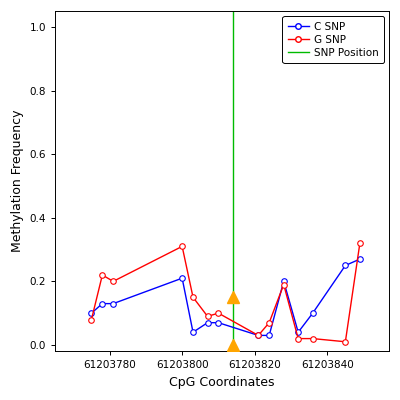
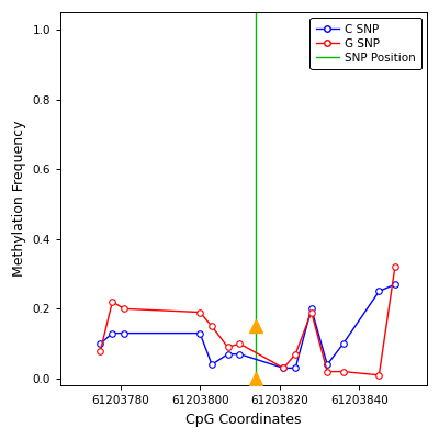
C SNP/61203800: 0.21 -> 0.13
G SNP/61203800: 0.31 -> 0.19
